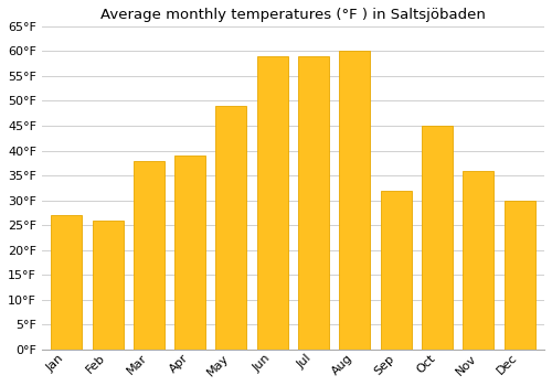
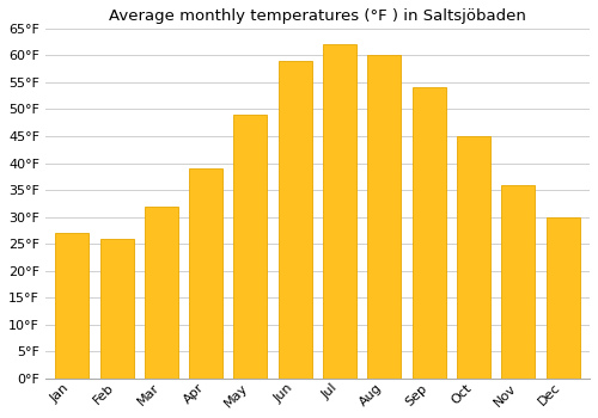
Mar: 38°F -> 32°F
Jul: 59°F -> 62°F
Sep: 32°F -> 54°F
